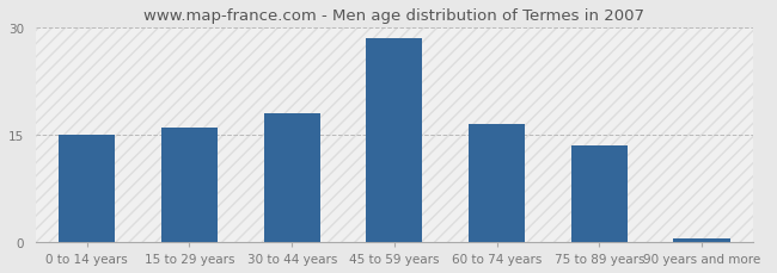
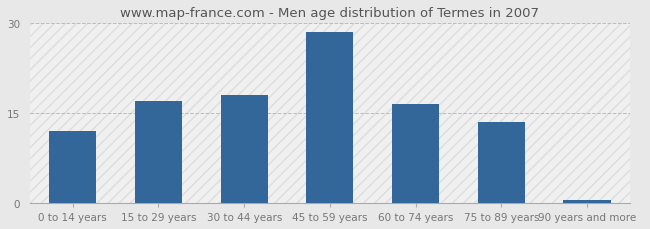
0 to 14 years: 15.0 -> 12.0
15 to 29 years: 16.0 -> 17.0
